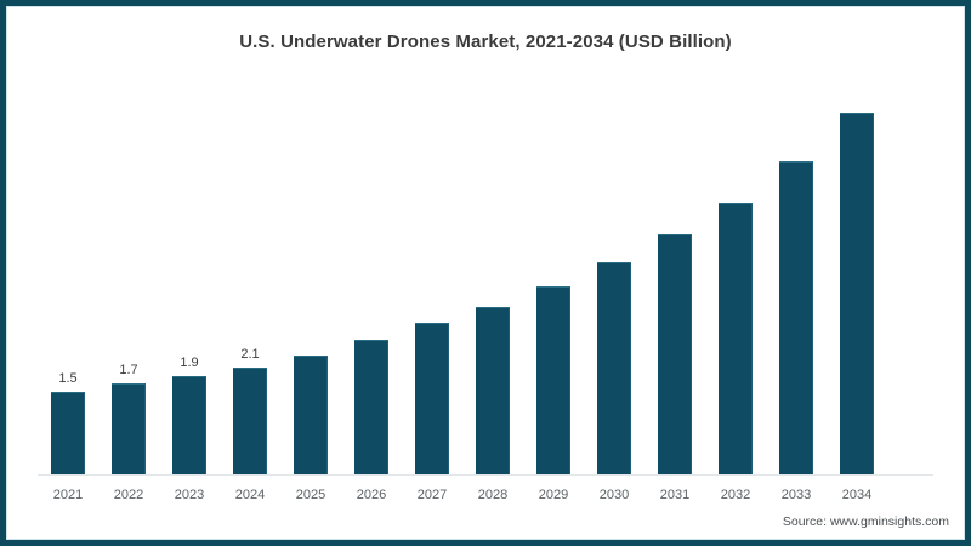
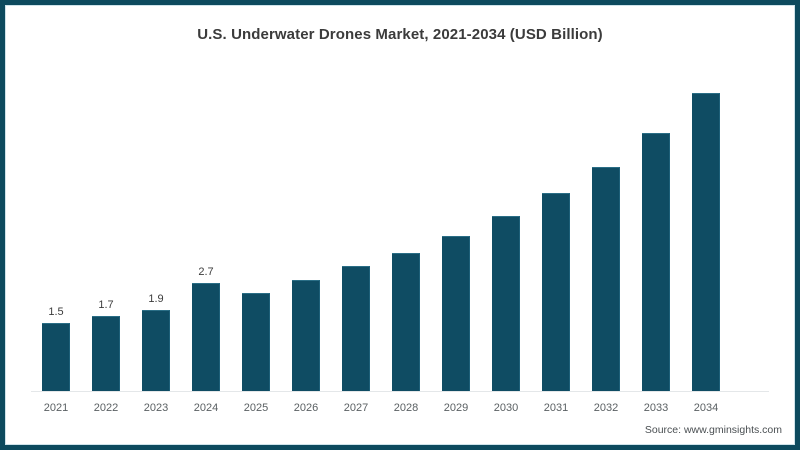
2024: 2.1 -> 2.7
